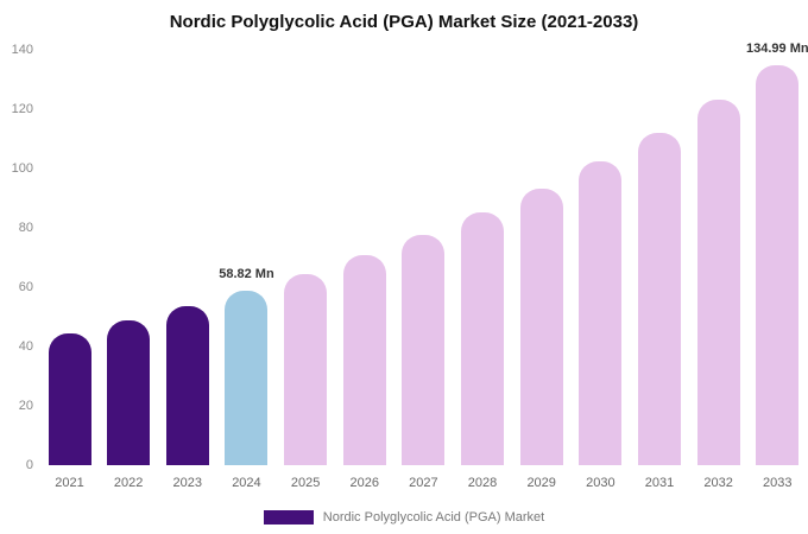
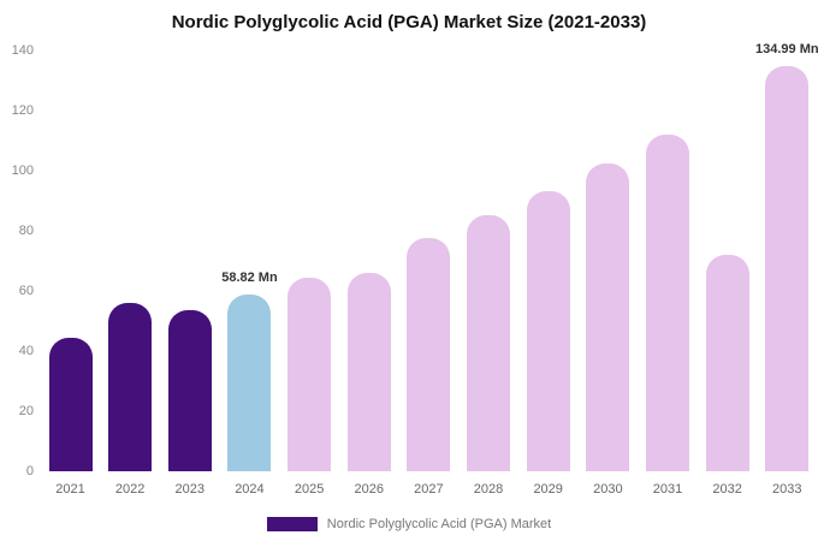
2022: 49 -> 56
2026: 71 -> 66
2032: 123 -> 72
